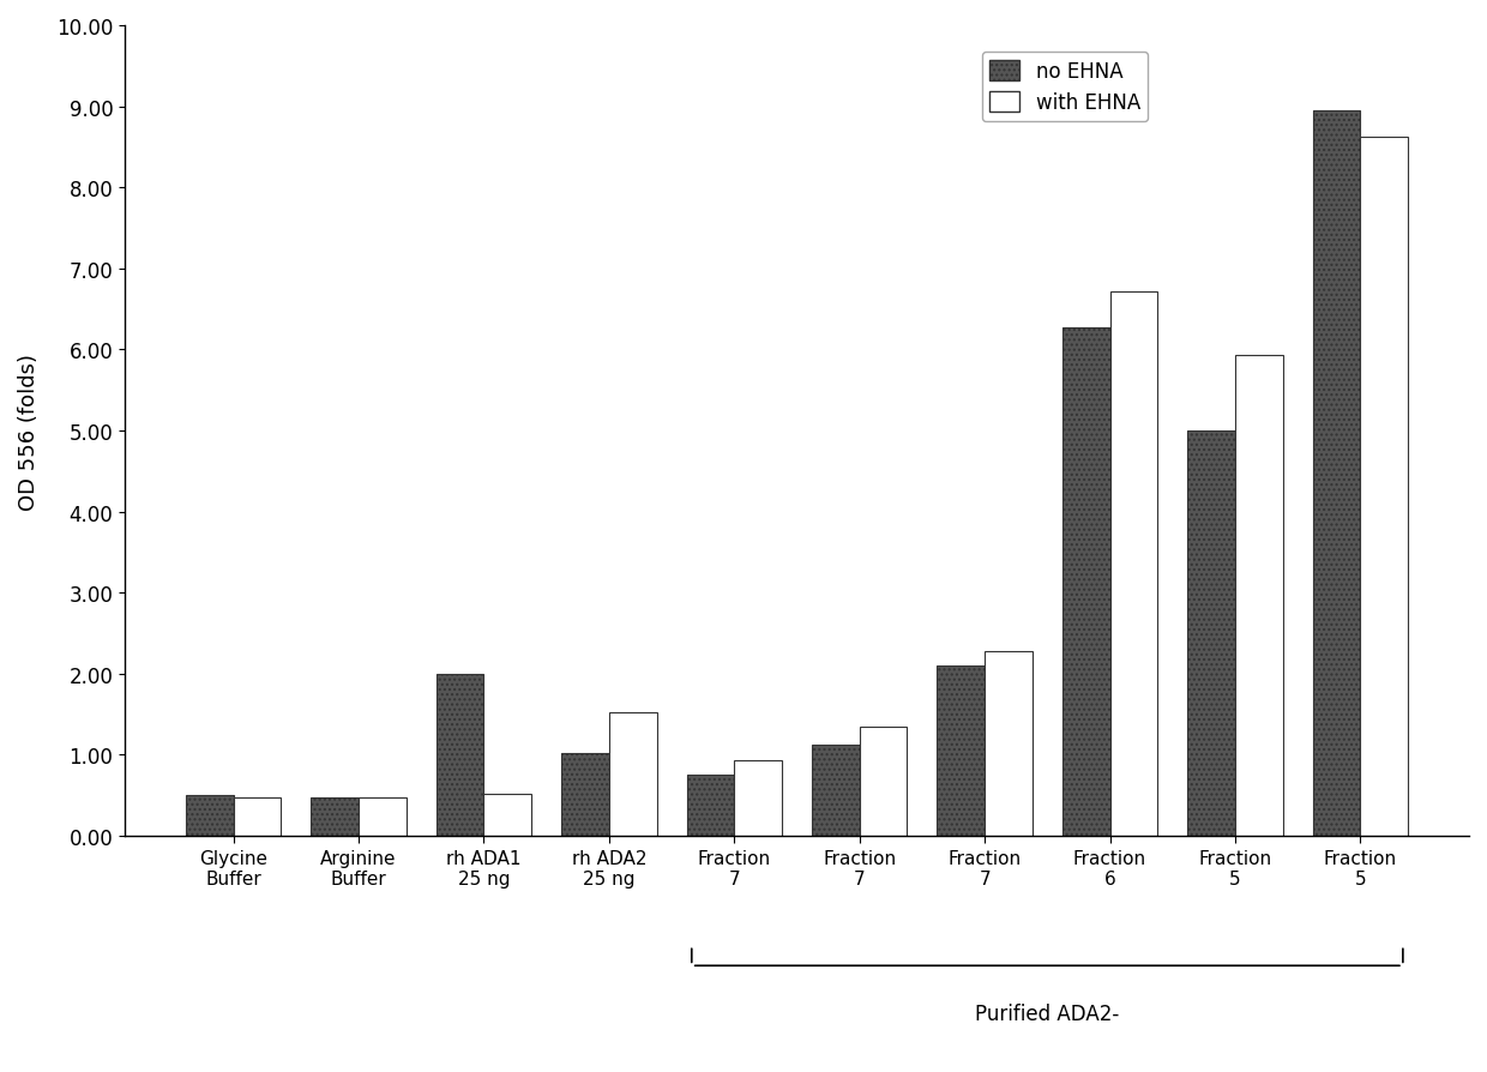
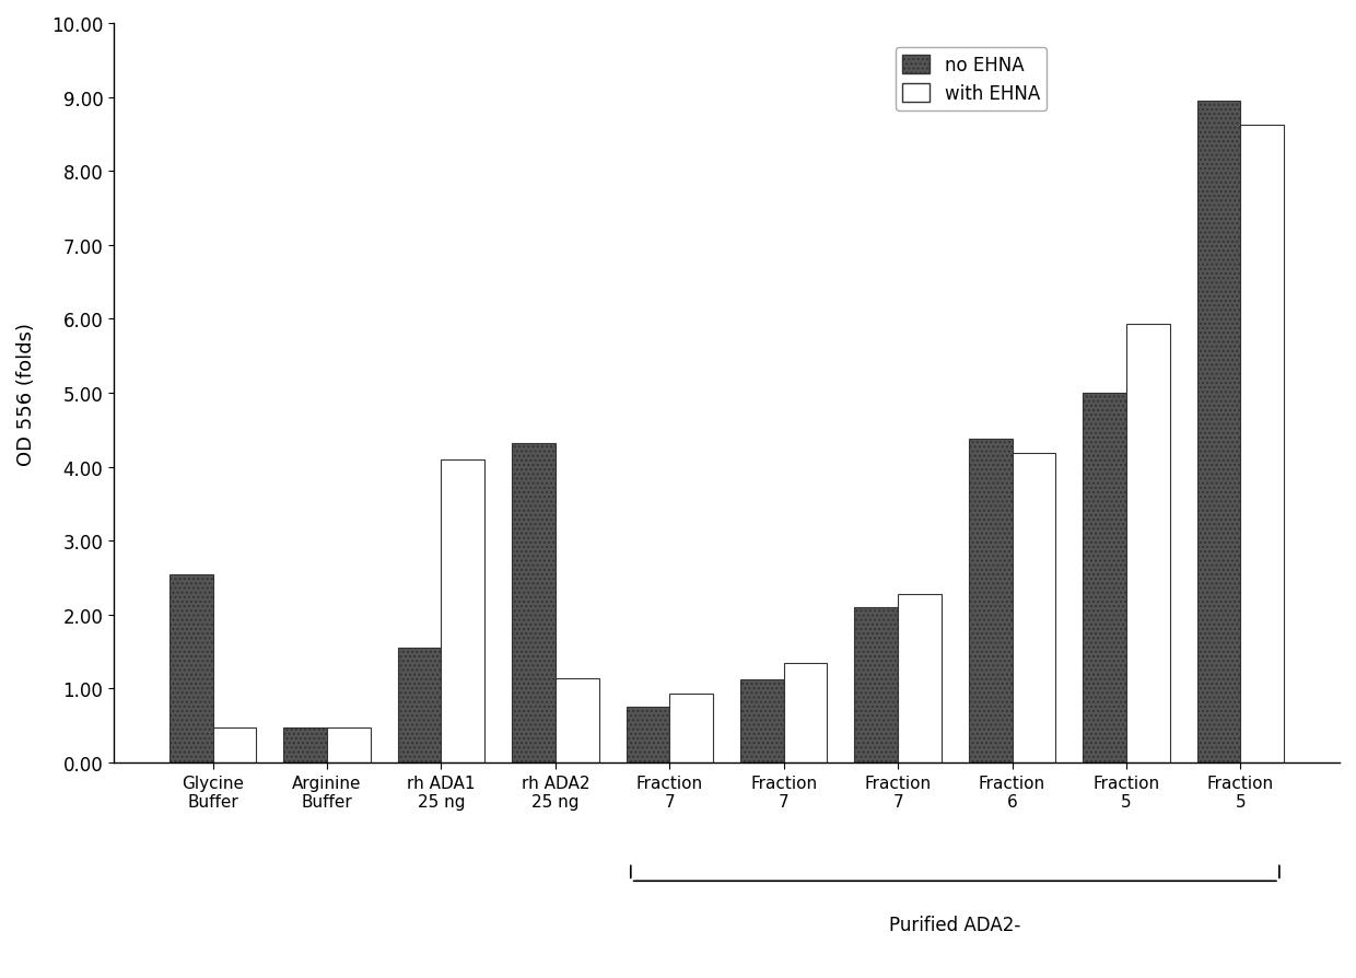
no EHNA/Glycine Buffer: 0.50 -> 2.54
no EHNA/rh ADA1 25 ng: 2.00 -> 1.56
with EHNA/rh ADA1 25 ng: 0.52 -> 4.10
no EHNA/rh ADA2 25 ng: 1.02 -> 4.32
with EHNA/rh ADA2 25 ng: 1.52 -> 1.14
no EHNA/Fraction 6: 6.28 -> 4.38
with EHNA/Fraction 6: 6.72 -> 4.18
